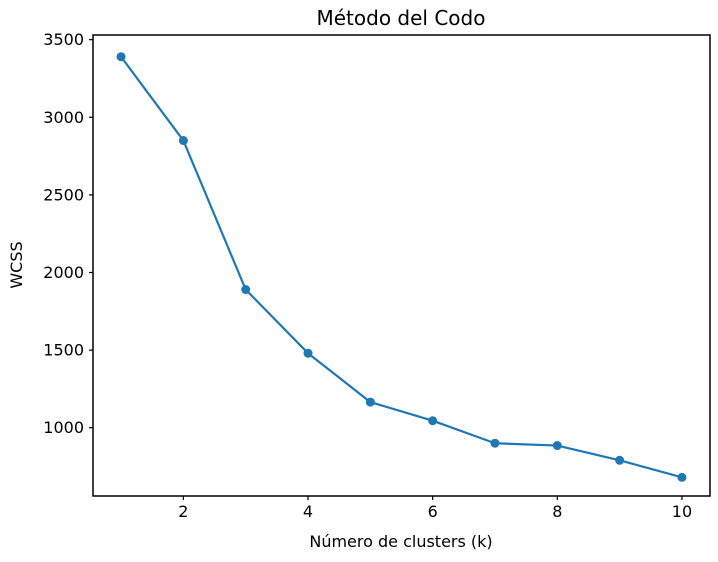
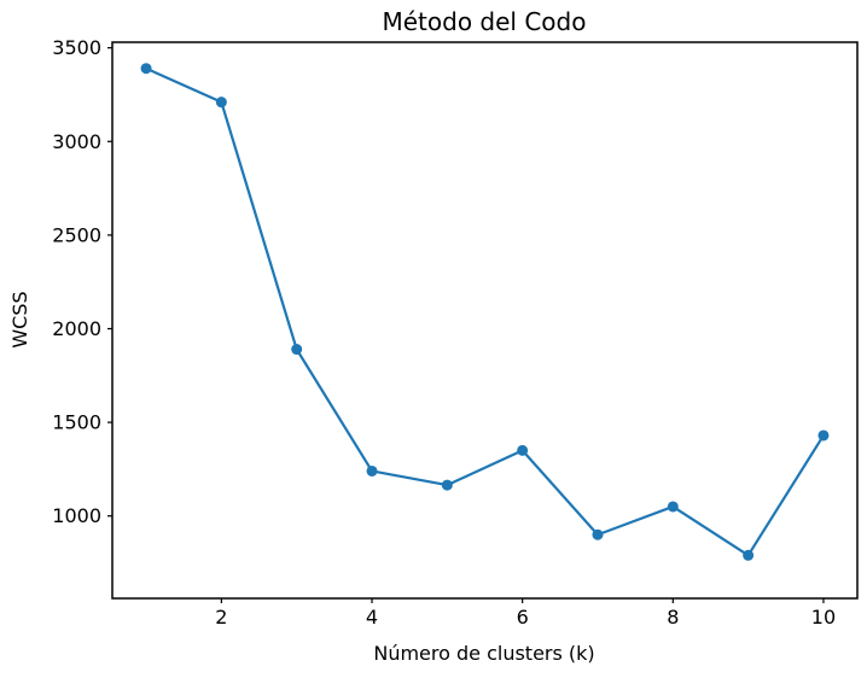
2: 2850 -> 3210
4: 1480 -> 1240
6: 1040 -> 1350
8: 880 -> 1050
10: 680 -> 1430
